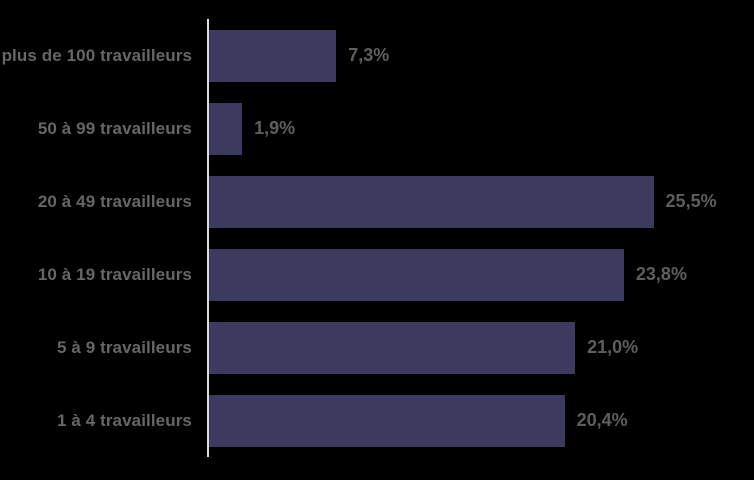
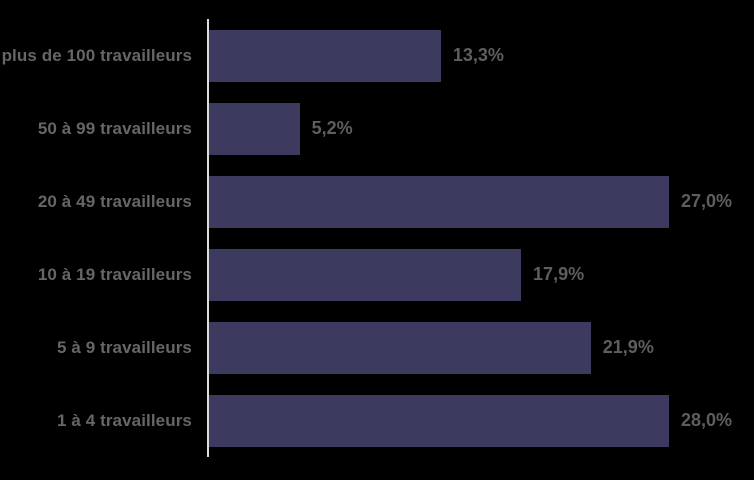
plus de 100 travailleurs: 7,3% -> 13,3%
50 à 99 travailleurs: 1,9% -> 5,2%
20 à 49 travailleurs: 25,5% -> 27,0%
10 à 19 travailleurs: 23,8% -> 17,9%
5 à 9 travailleurs: 21,0% -> 21,9%
1 à 4 travailleurs: 20,4% -> 28,0%
